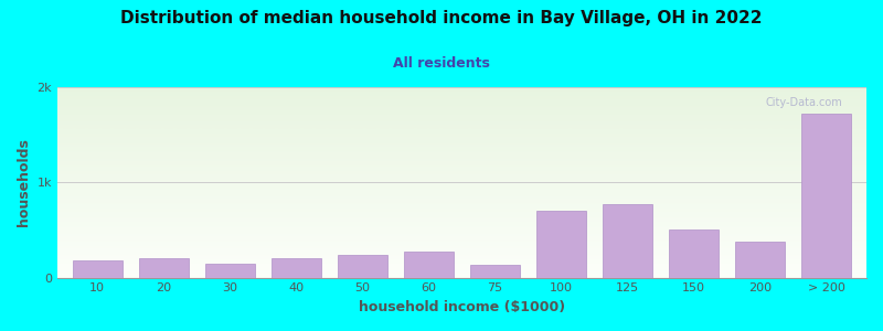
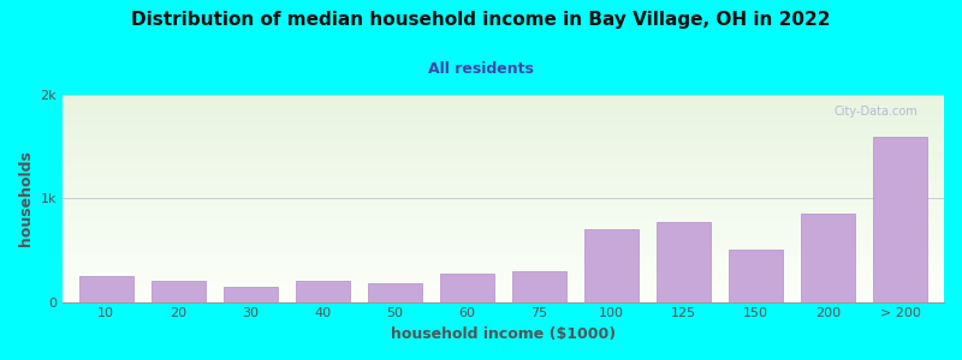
10: 0.18k -> 0.25k
50: 0.24k -> 0.18k
75: 0.14k -> 0.30k
200: 0.38k -> 0.85k
> 200: 1.72k -> 1.60k
